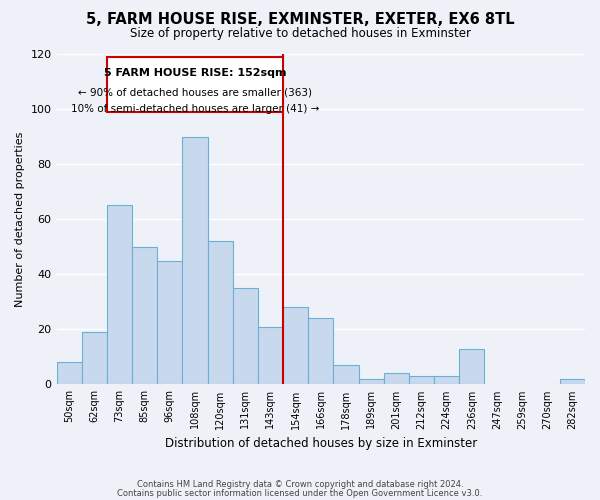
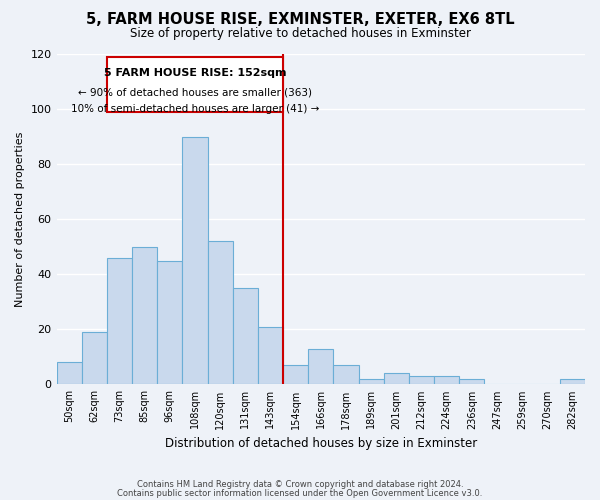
73sqm: 65 -> 46
154sqm: 28 -> 7
166sqm: 24 -> 13
236sqm: 13 -> 2
